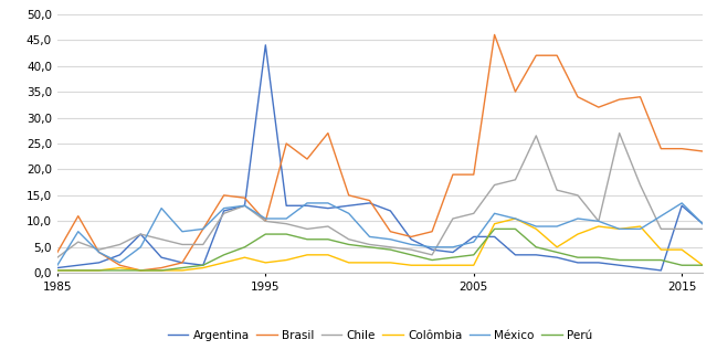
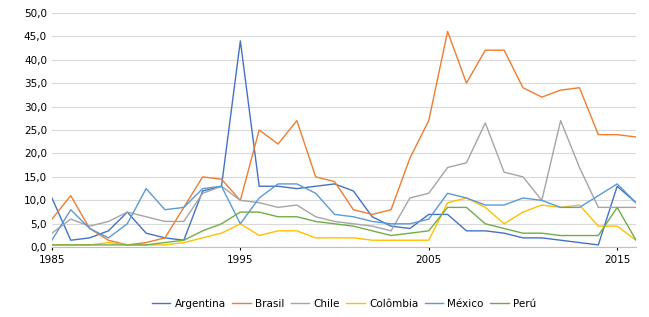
Argentina/1985: 1,0 -> 10,5
Brasil/1985: 4,0 -> 6,0
Colômbia/1995: 2,0 -> 5,0
México/1995: 10,5 -> 5,0
Brasil/2005: 19,0 -> 27,0
Perú/2015: 1,5 -> 8,5
